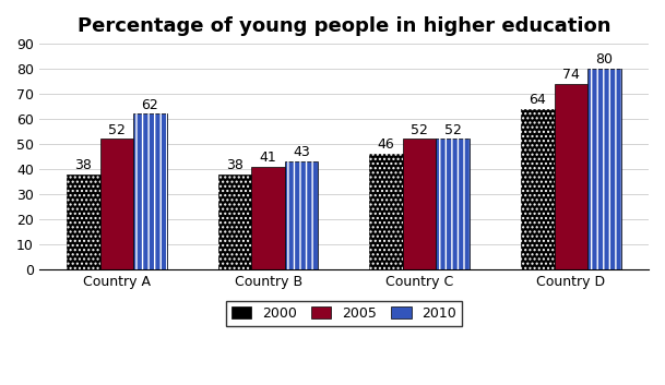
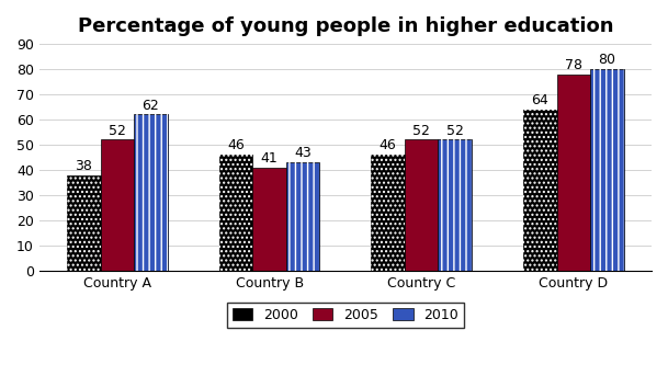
2000/Country B: 38 -> 46
2005/Country D: 74 -> 78
